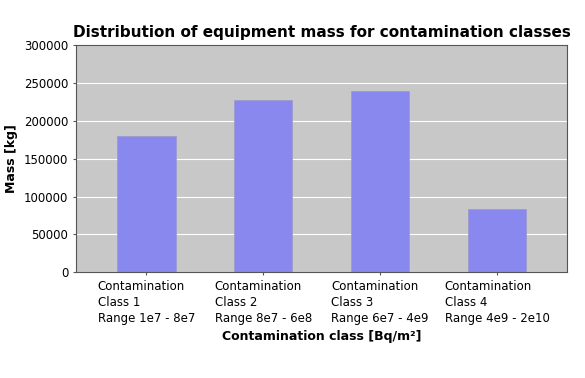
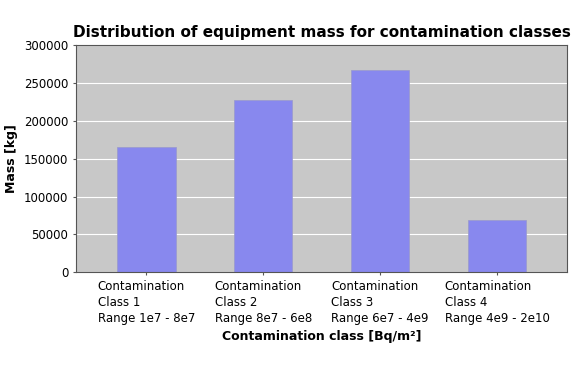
Contamination Class 1 Range 1e7 - 8e7: 180000 -> 166000
Contamination Class 3 Range 6e7 - 4e9: 240000 -> 268000
Contamination Class 4 Range 4e9 - 2e10: 84000 -> 69000
